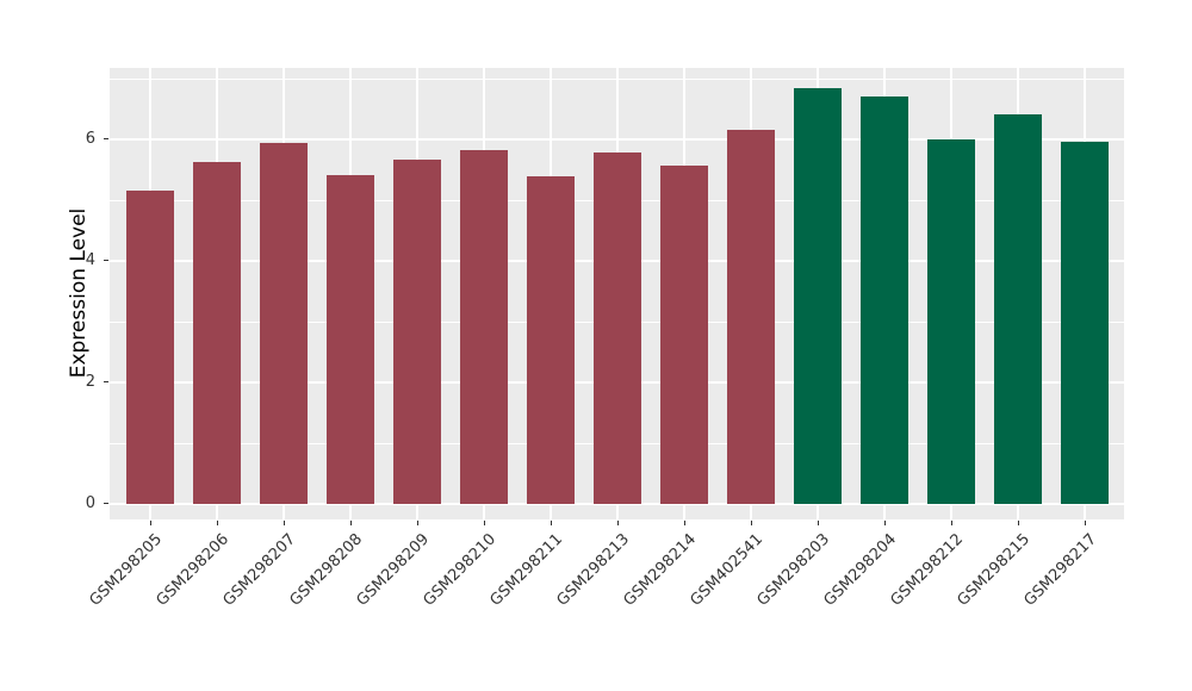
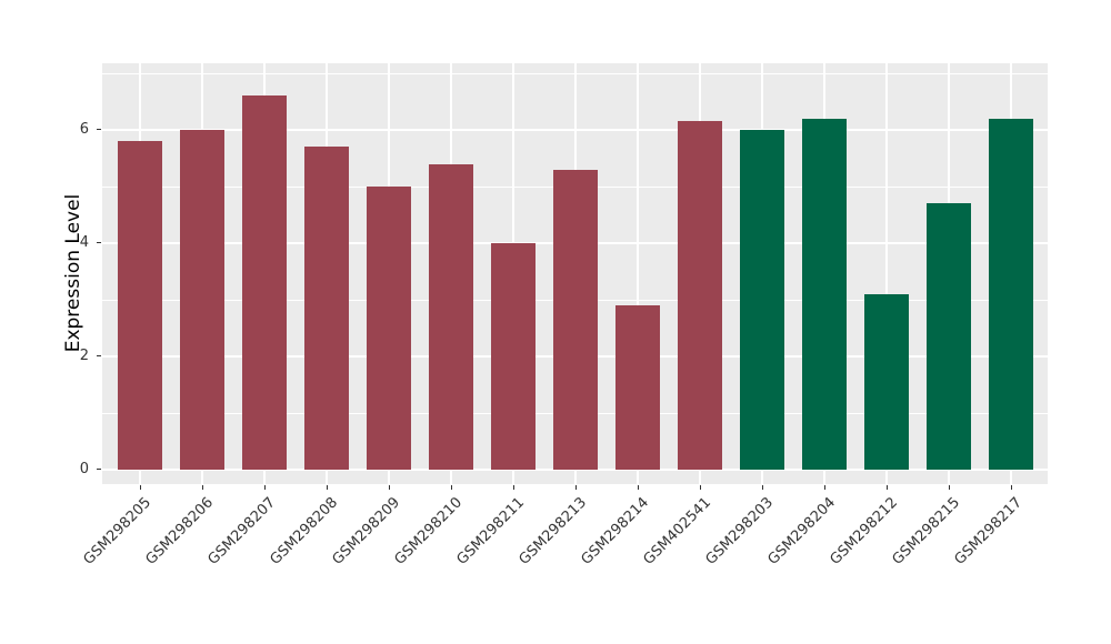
GSM298205: 5.2 -> 5.8
GSM298206: 5.6 -> 6.0
GSM298207: 6.0 -> 6.6
GSM298208: 5.4 -> 5.7
GSM298209: 5.7 -> 5.0
GSM298210: 5.8 -> 5.4
GSM298211: 5.4 -> 4.0
GSM298213: 5.8 -> 5.3
GSM298214: 5.6 -> 2.9
GSM298203: 6.8 -> 6.0
GSM298204: 6.7 -> 6.2
GSM298212: 6.0 -> 3.1
GSM298215: 6.4 -> 4.7
GSM298217: 6.0 -> 6.2
